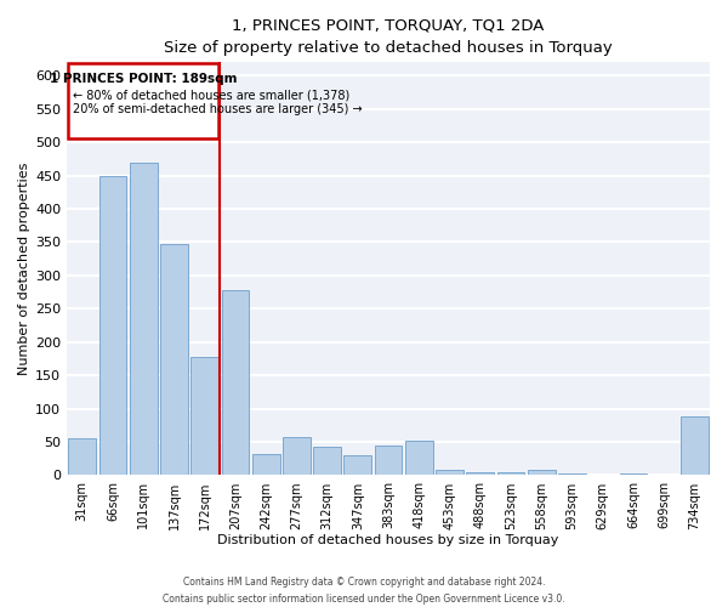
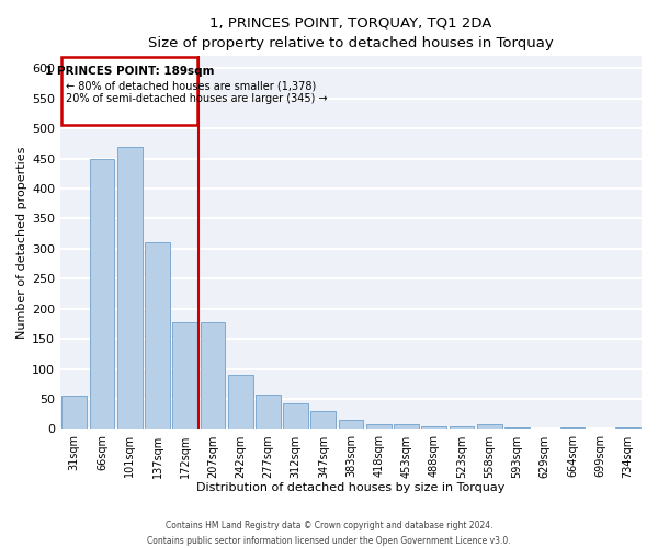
137sqm: 348 -> 310
207sqm: 278 -> 178
242sqm: 32 -> 90
383sqm: 44 -> 15
418sqm: 52 -> 8
734sqm: 88 -> 2
